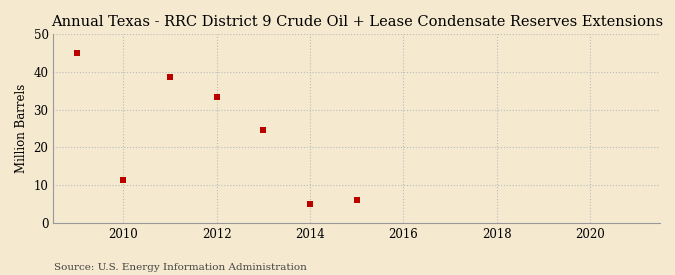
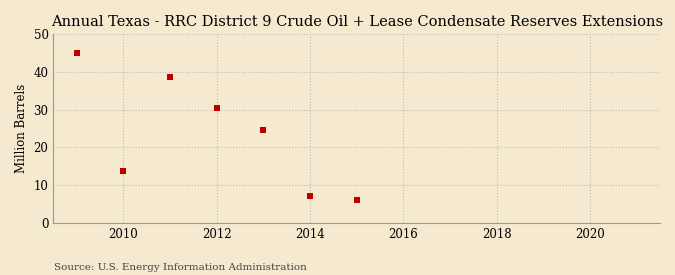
2010: 11.5 -> 13.8
2012: 33.5 -> 30.5
2014: 5.0 -> 7.1
